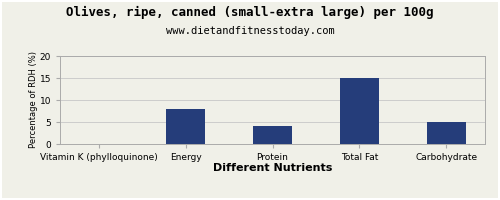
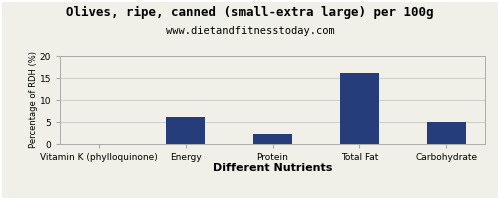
Energy: 8.0 -> 6.1
Protein: 4.0 -> 2.2
Total Fat: 15.0 -> 16.2
